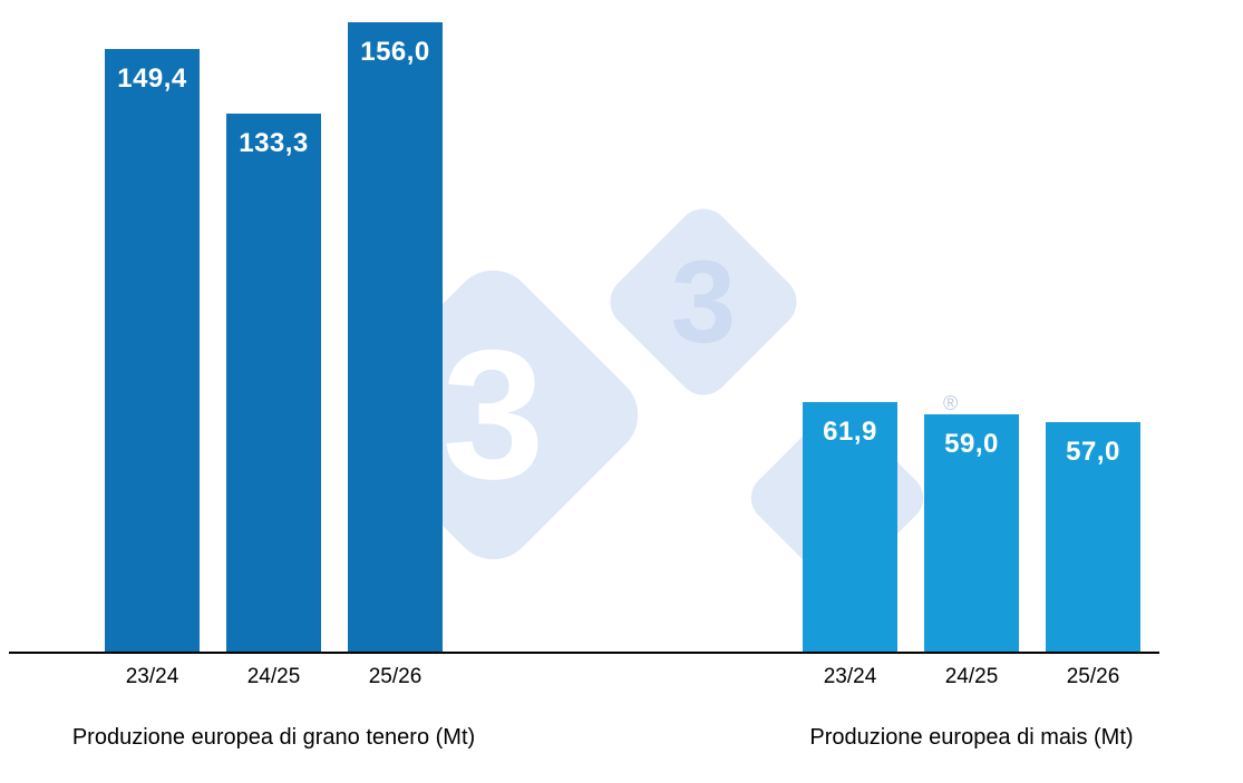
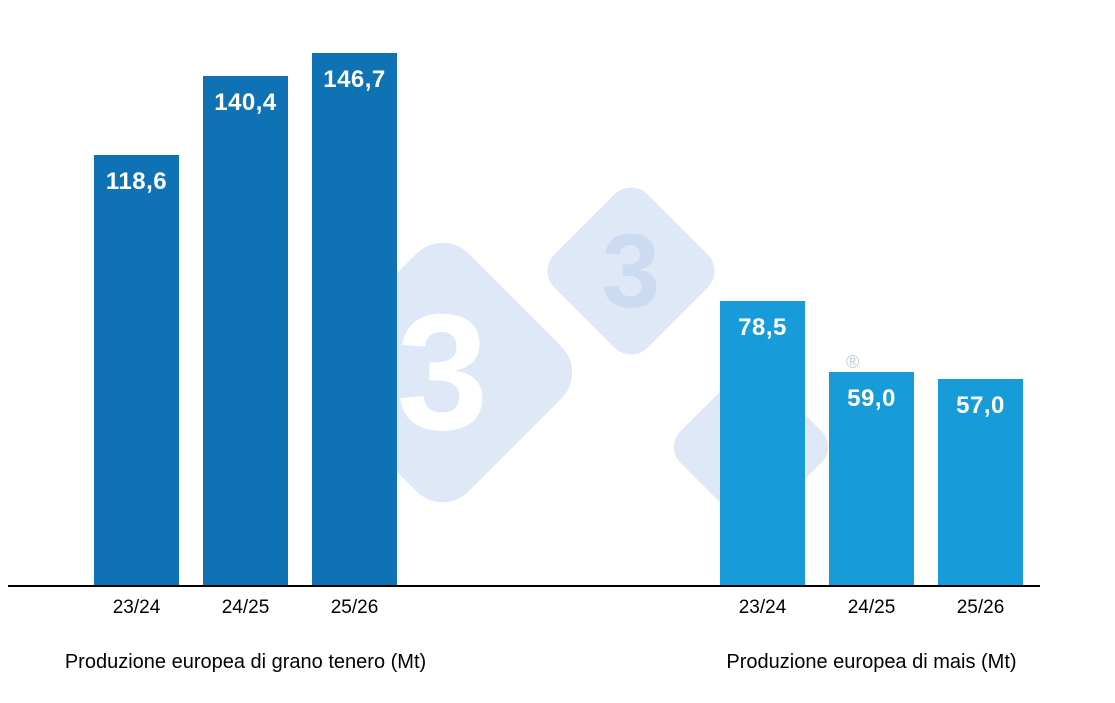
Produzione europea di grano tenero (Mt)/23/24: 149,4 -> 118,6
Produzione europea di grano tenero (Mt)/24/25: 133,3 -> 140,4
Produzione europea di grano tenero (Mt)/25/26: 156,0 -> 146,7
Produzione europea di mais (Mt)/23/24: 61,9 -> 78,5
